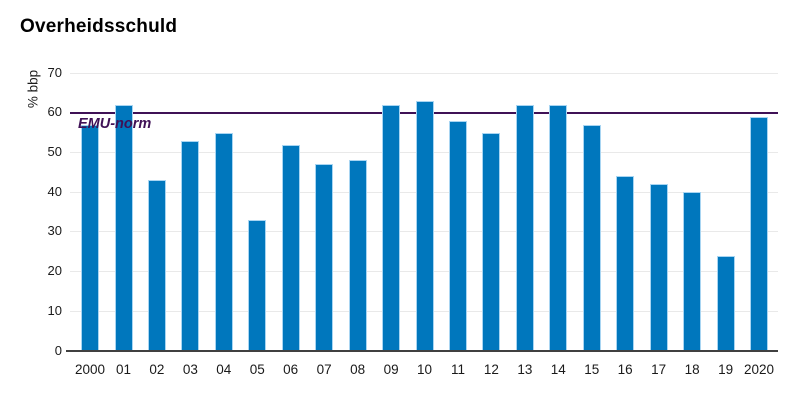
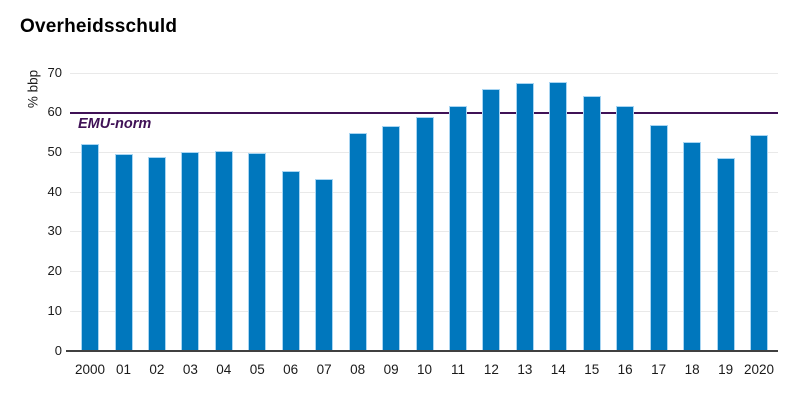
2000: 57 -> 52
01: 62 -> 50
02: 43 -> 49
03: 53 -> 50
04: 55 -> 50
05: 33 -> 50
06: 52 -> 45
07: 47 -> 43
08: 48 -> 55
09: 62 -> 57
10: 63 -> 59
11: 58 -> 62
12: 55 -> 66
13: 62 -> 68
14: 62 -> 68
15: 57 -> 64
16: 44 -> 62
17: 42 -> 57
18: 40 -> 53
19: 24 -> 49
2020: 59 -> 54
